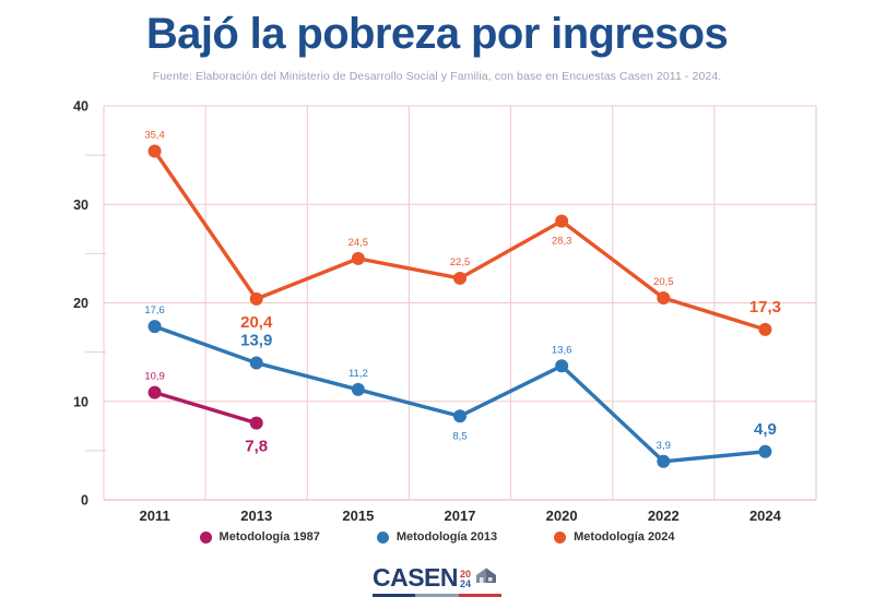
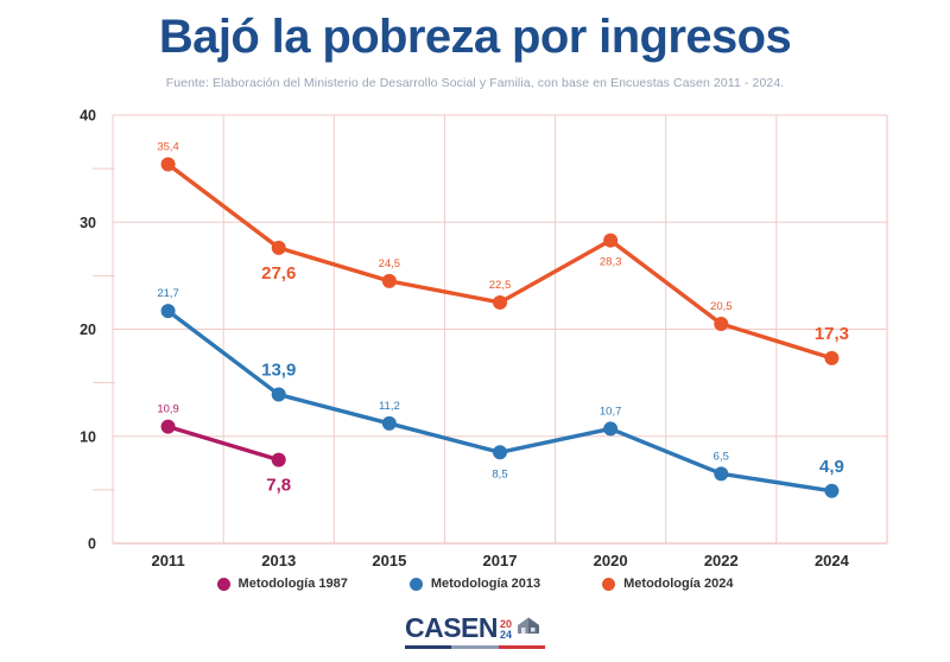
Metodología 2013/2011: 17,6 -> 21,7
Metodología 2024/2013: 20,4 -> 27,6
Metodología 2013/2020: 13,6 -> 10,7
Metodología 2013/2022: 3,9 -> 6,5
